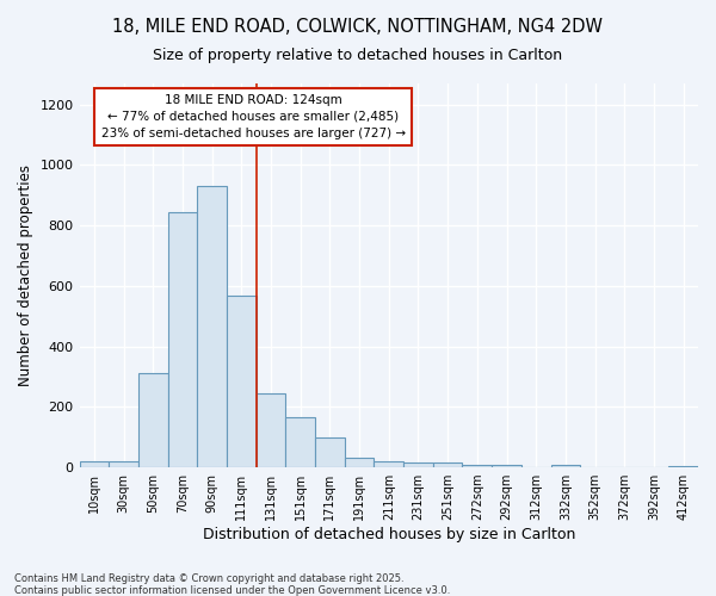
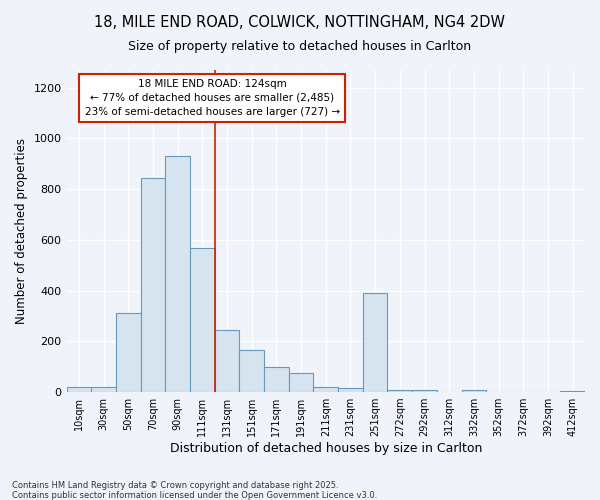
191sqm: 30 -> 75
251sqm: 15 -> 390
